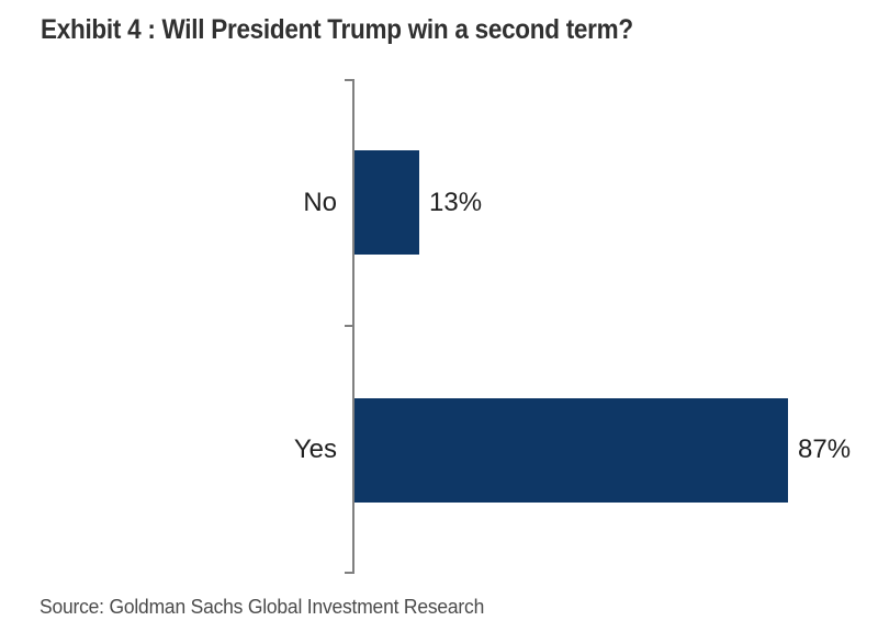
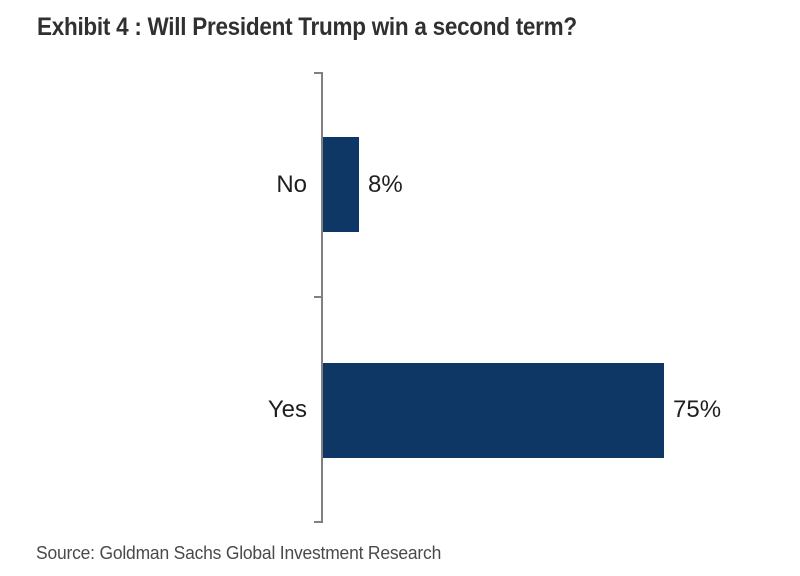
No: 13% -> 8%
Yes: 87% -> 75%
